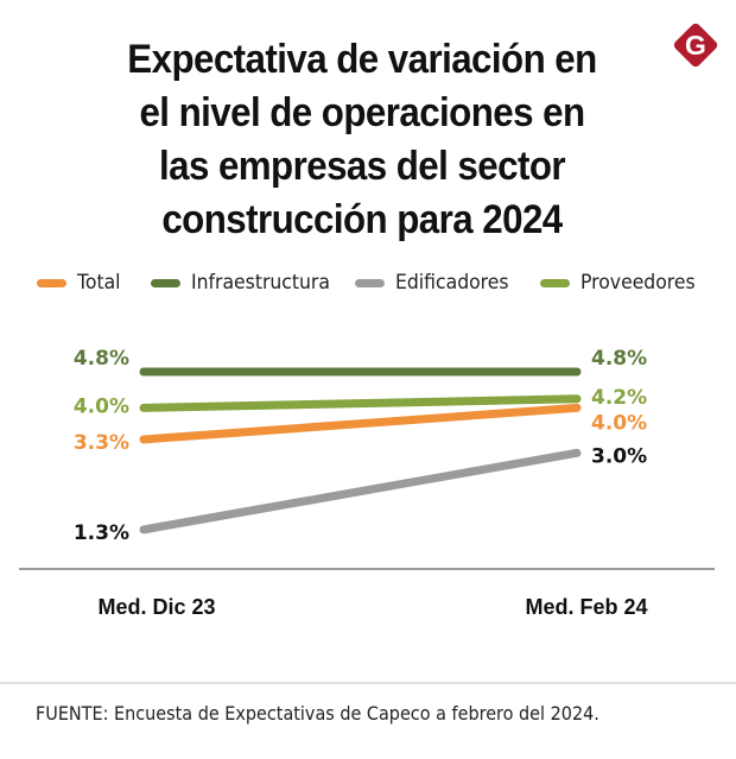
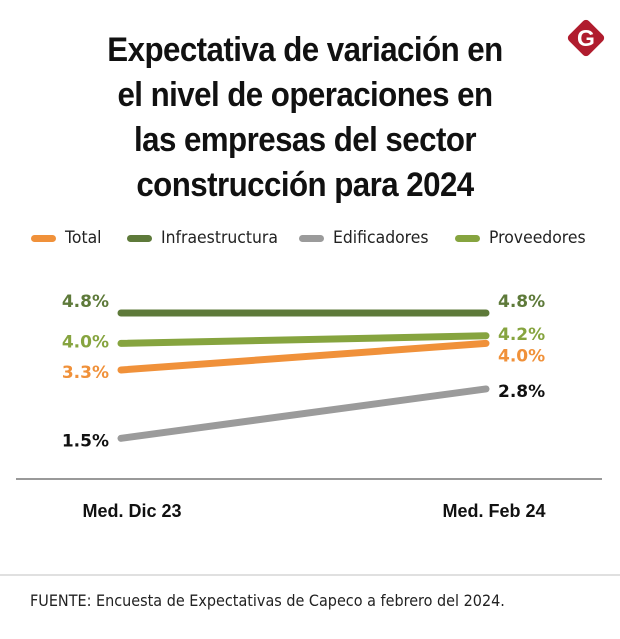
Edificadores/Med. Dic 23: 1.3% -> 1.5%
Edificadores/Med. Feb 24: 3.0% -> 2.8%
